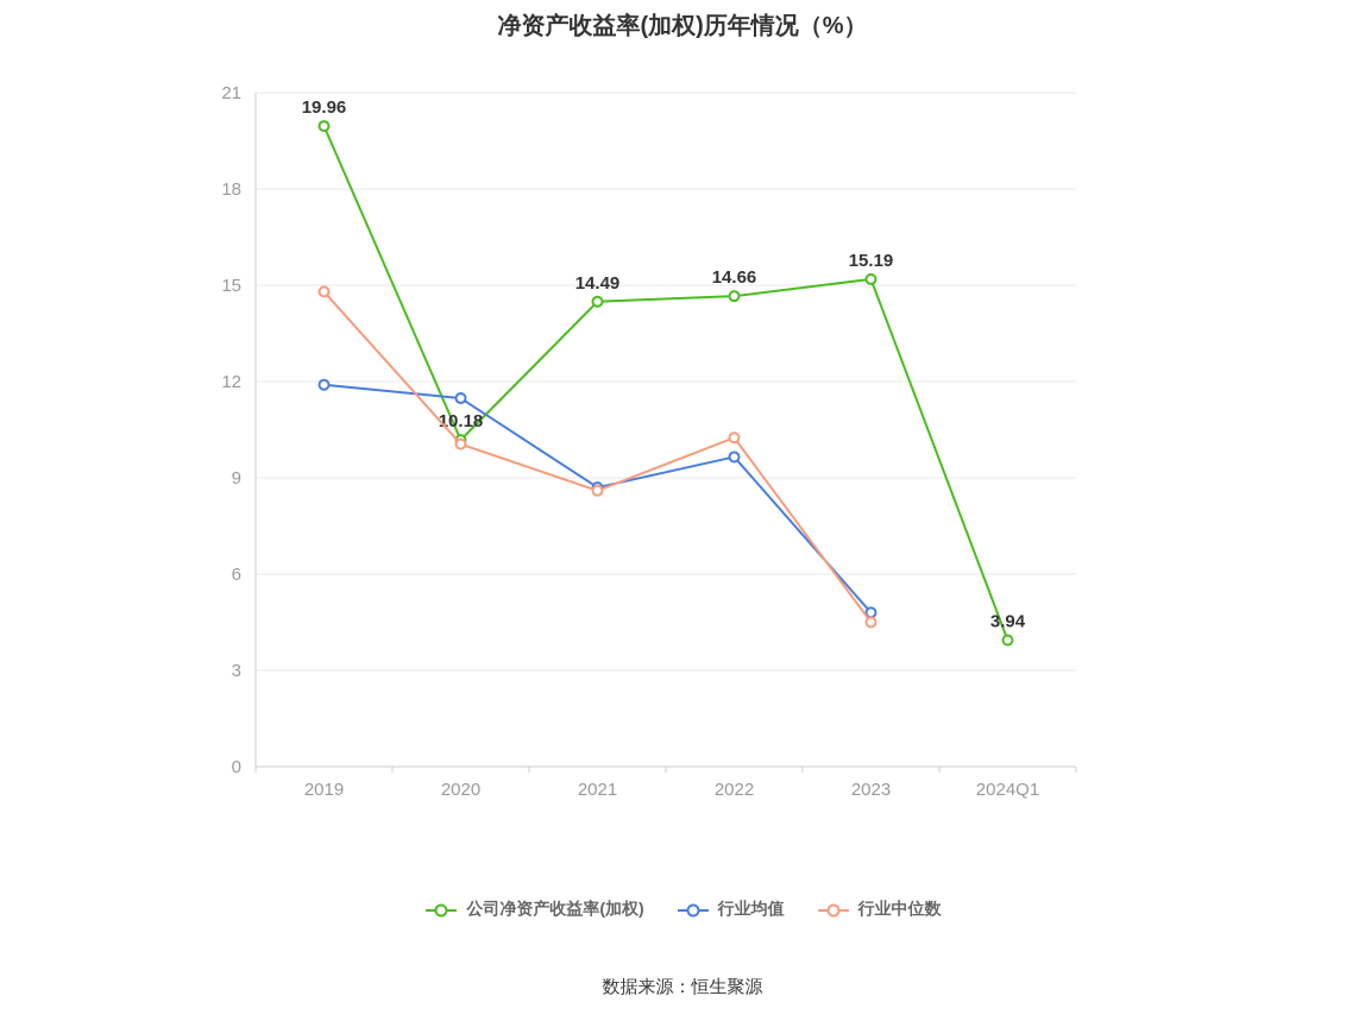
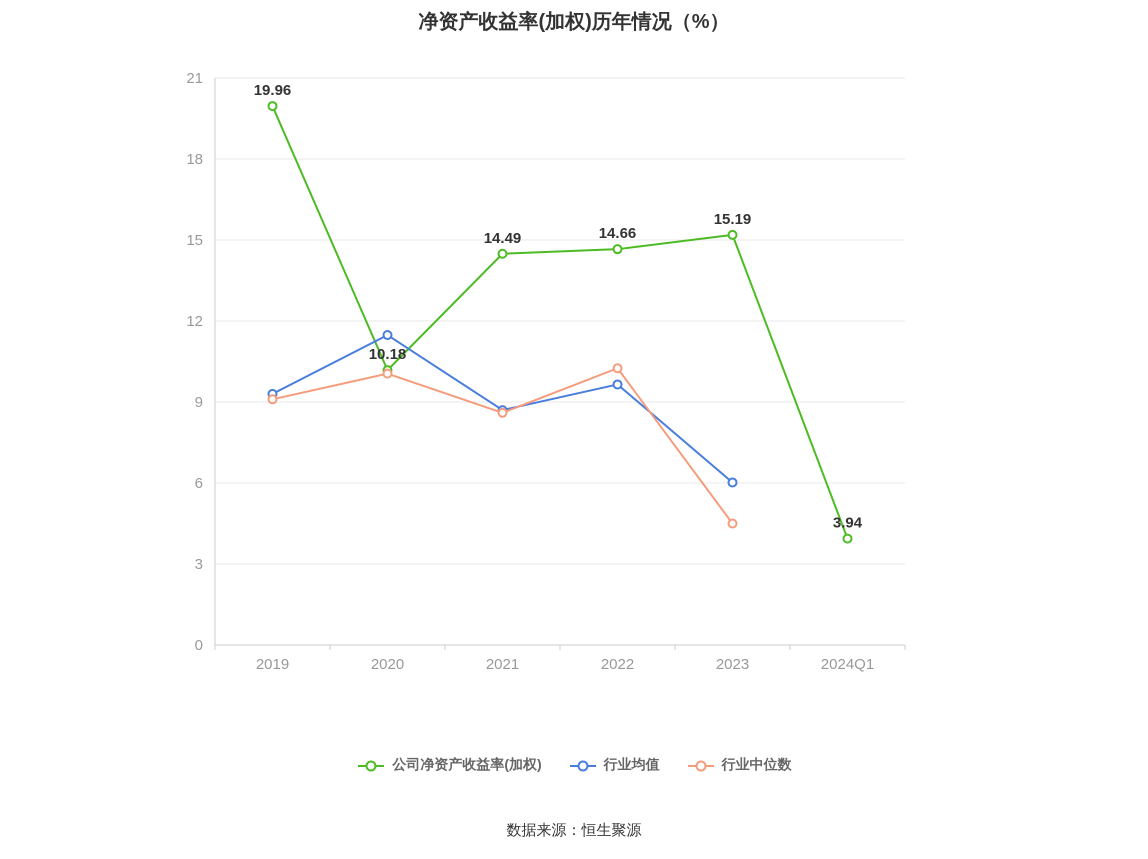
行业均值/2019: 11.9 -> 9.3
行业中位数/2019: 14.8 -> 9.1
行业均值/2023: 4.8 -> 6.0
